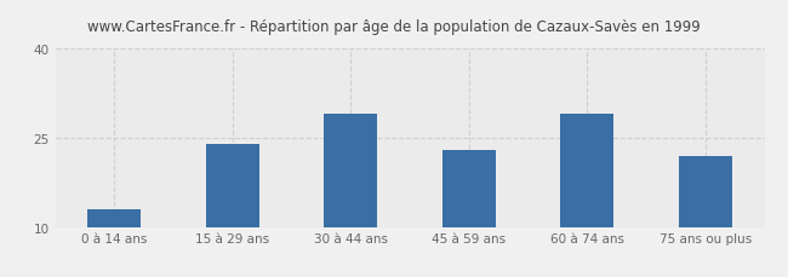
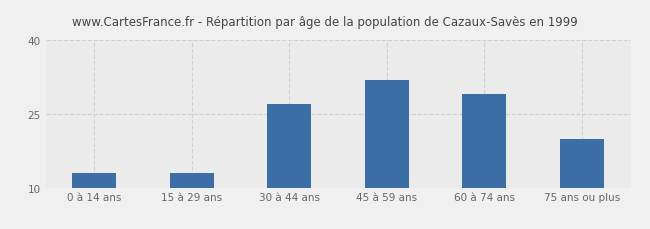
15 à 29 ans: 24 -> 13
30 à 44 ans: 29 -> 27
45 à 59 ans: 23 -> 32
75 ans ou plus: 22 -> 20
